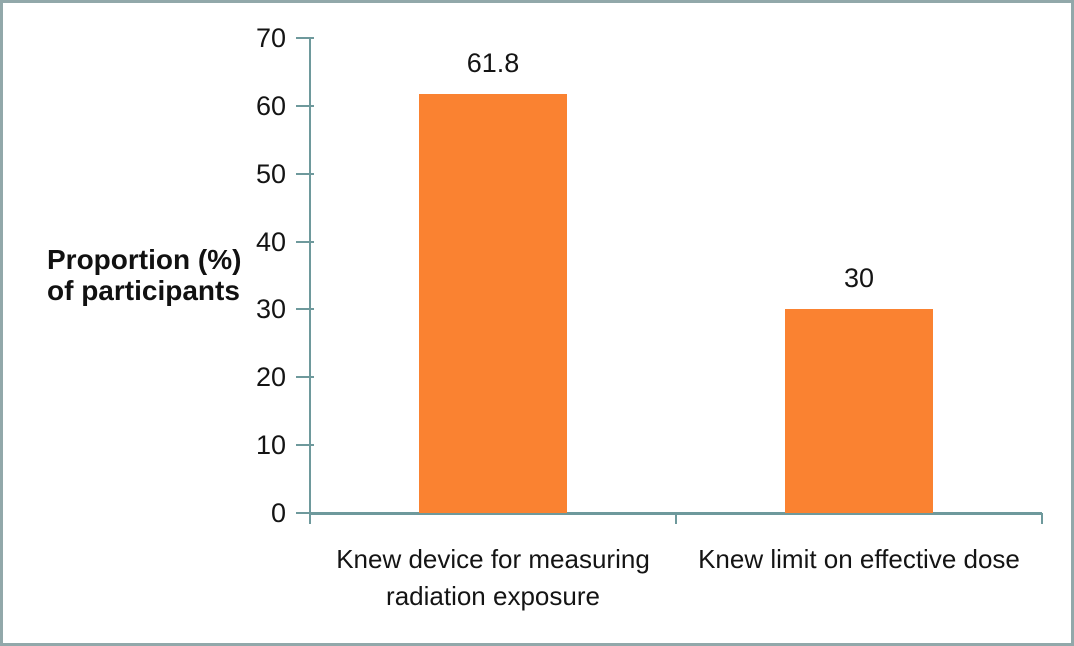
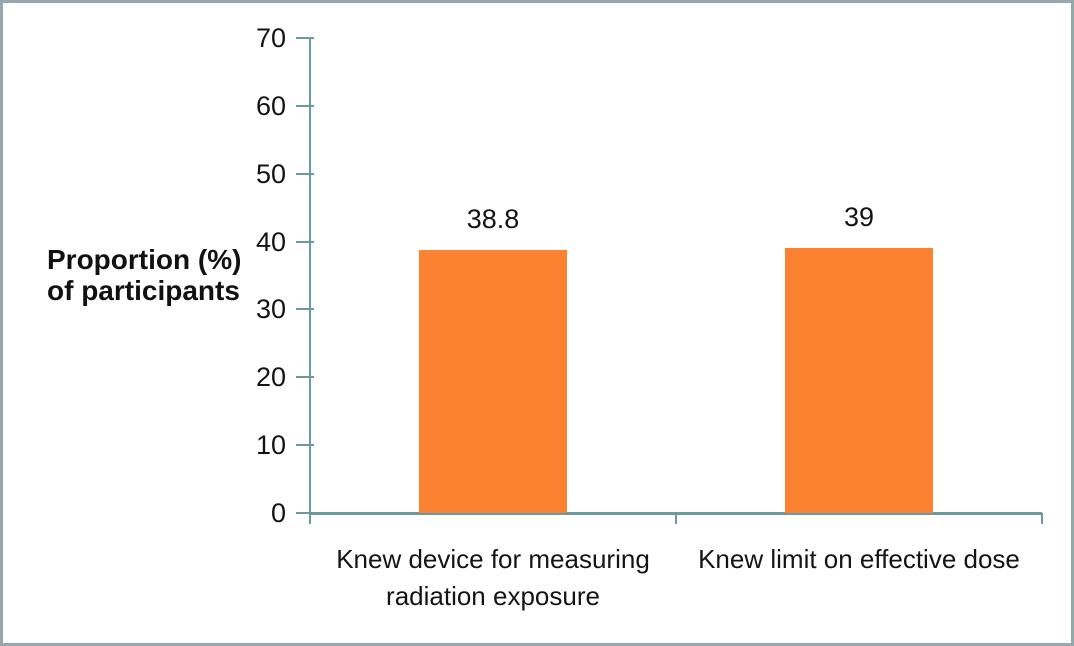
Knew device for measuring radiation exposure: 61.8 -> 38.8
Knew limit on effective dose: 30 -> 39
